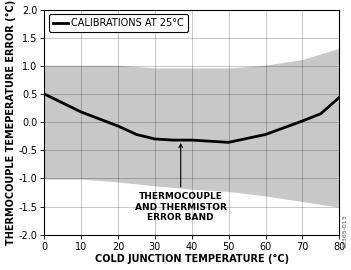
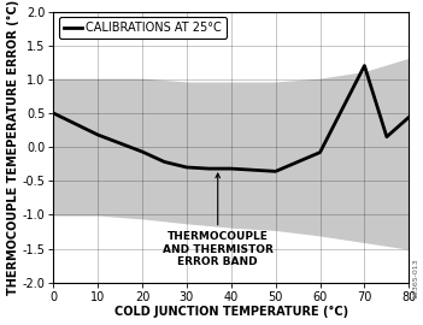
CALIBRATIONS AT 25°C/60: -0.22 -> -0.08
CALIBRATIONS AT 25°C/70: 0.02 -> 1.20
